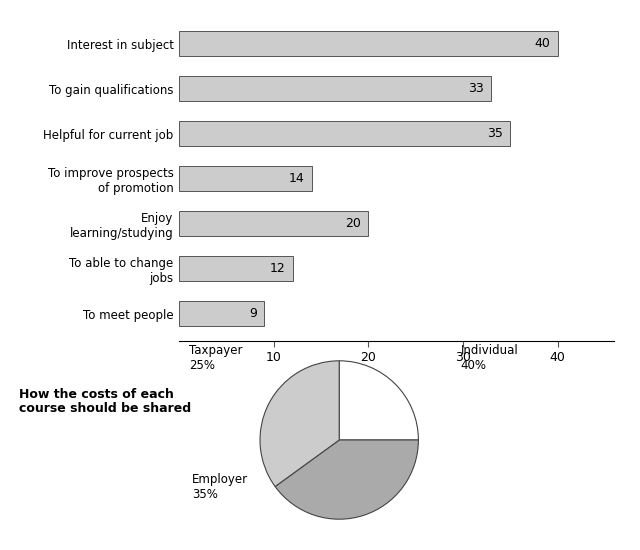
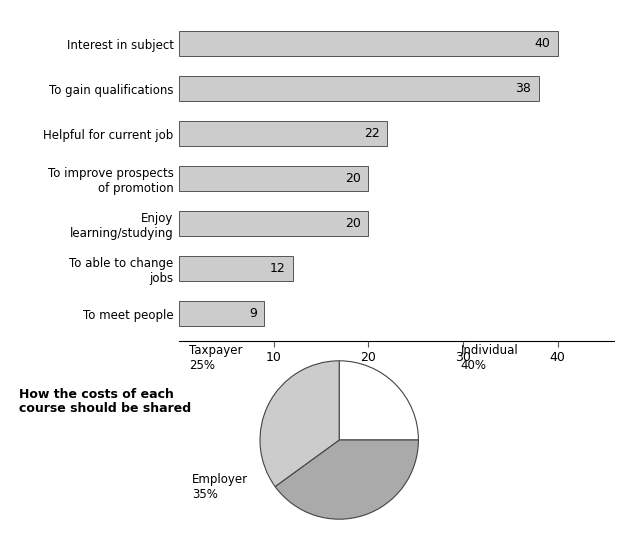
To gain qualifications: 33 -> 38
Helpful for current job: 35 -> 22
To improve prospects of promotion: 14 -> 20
